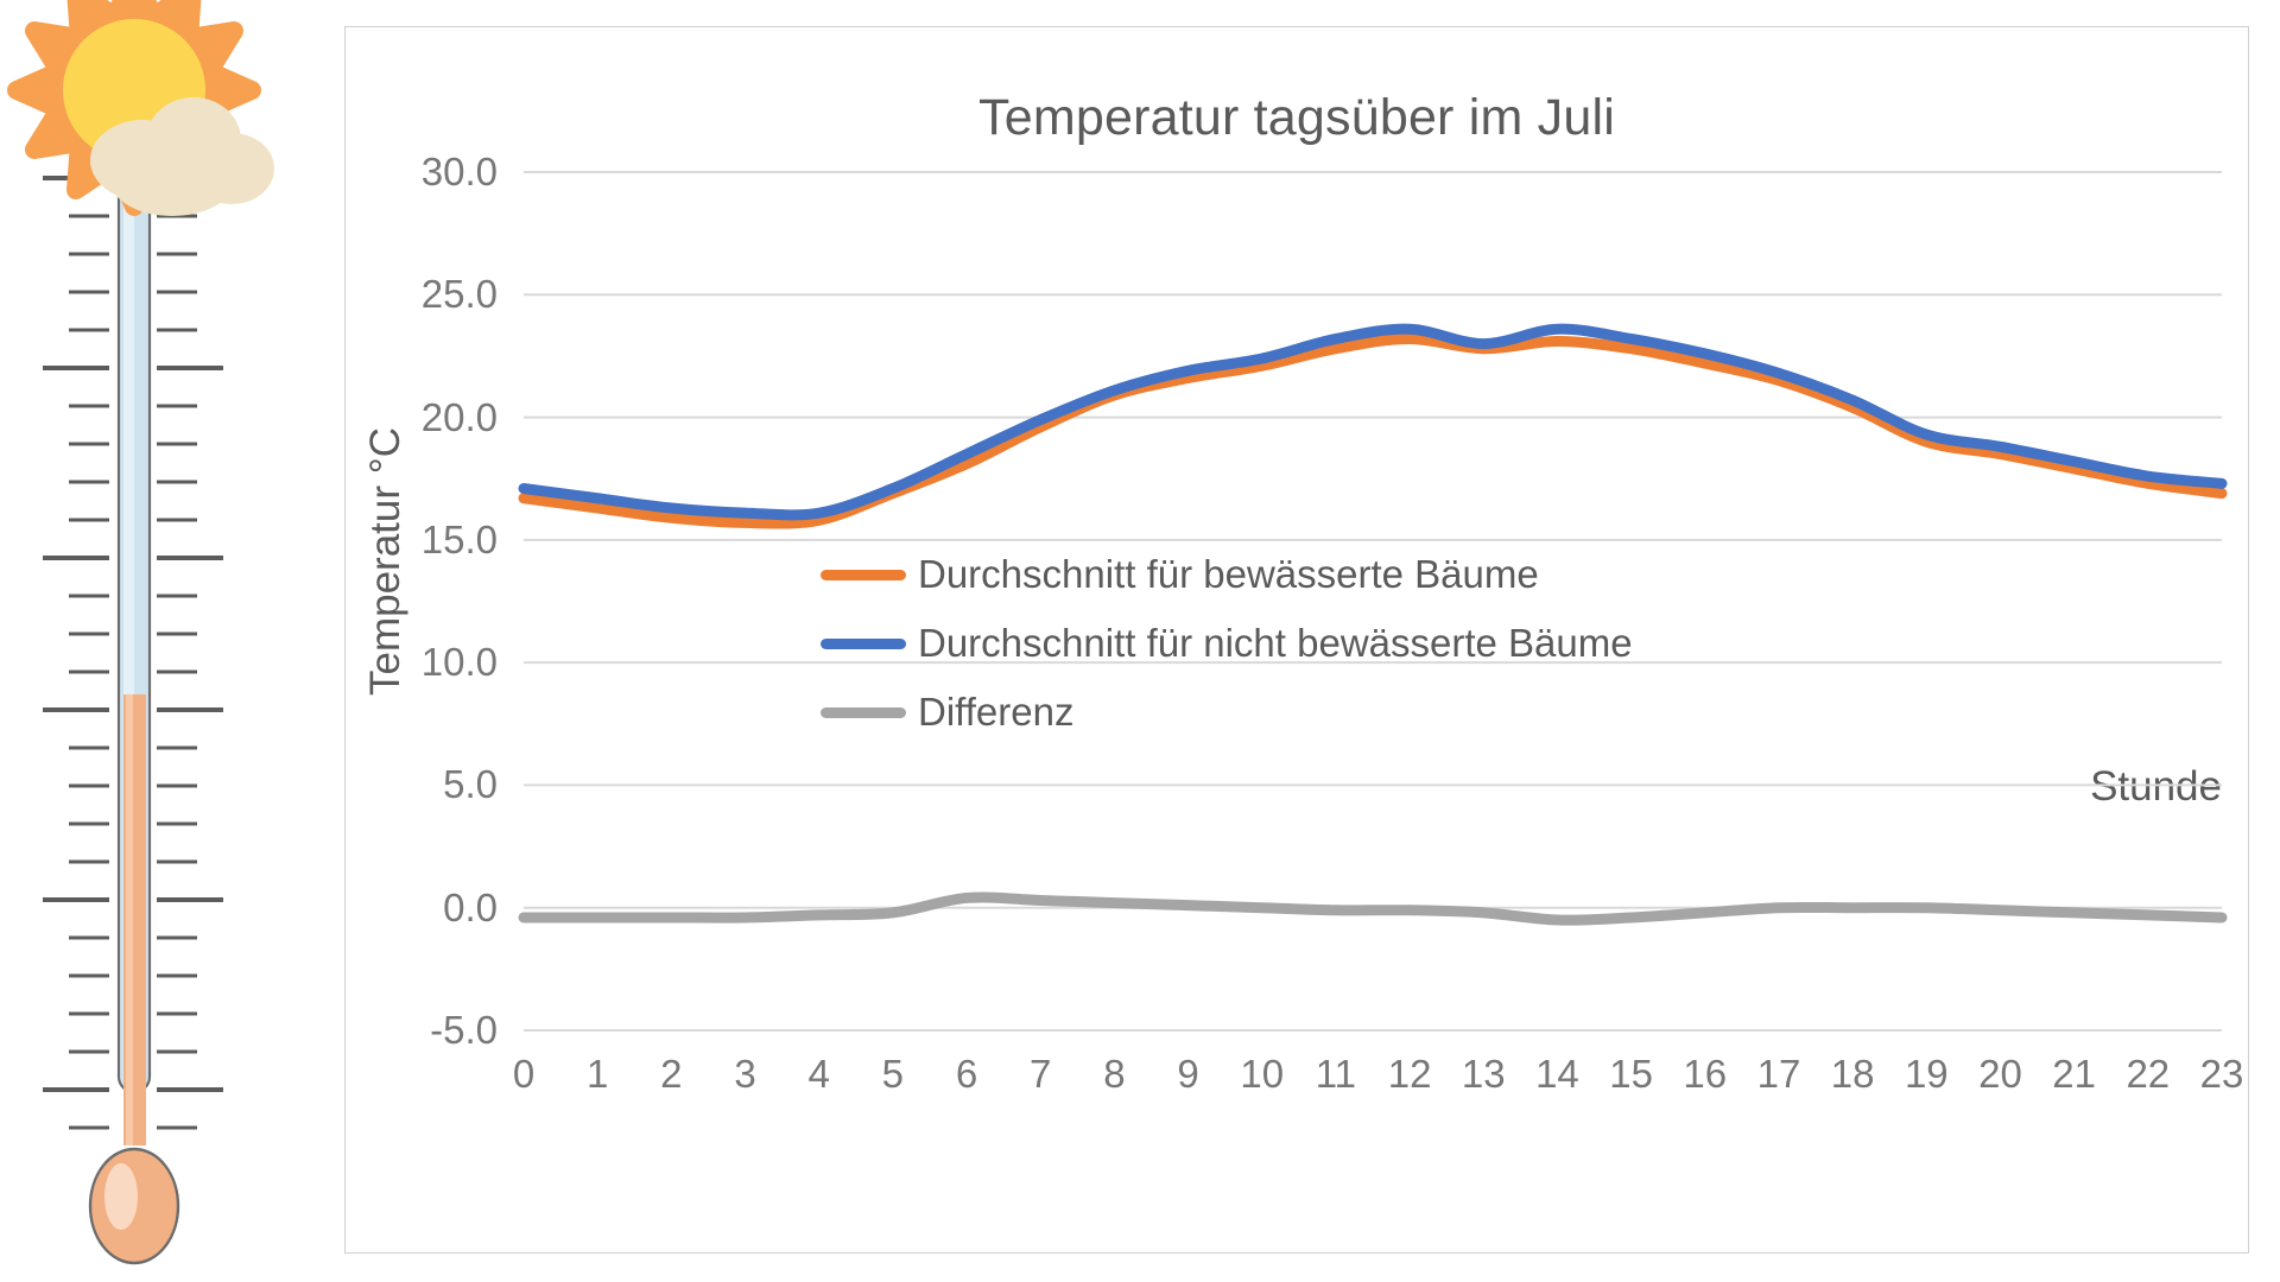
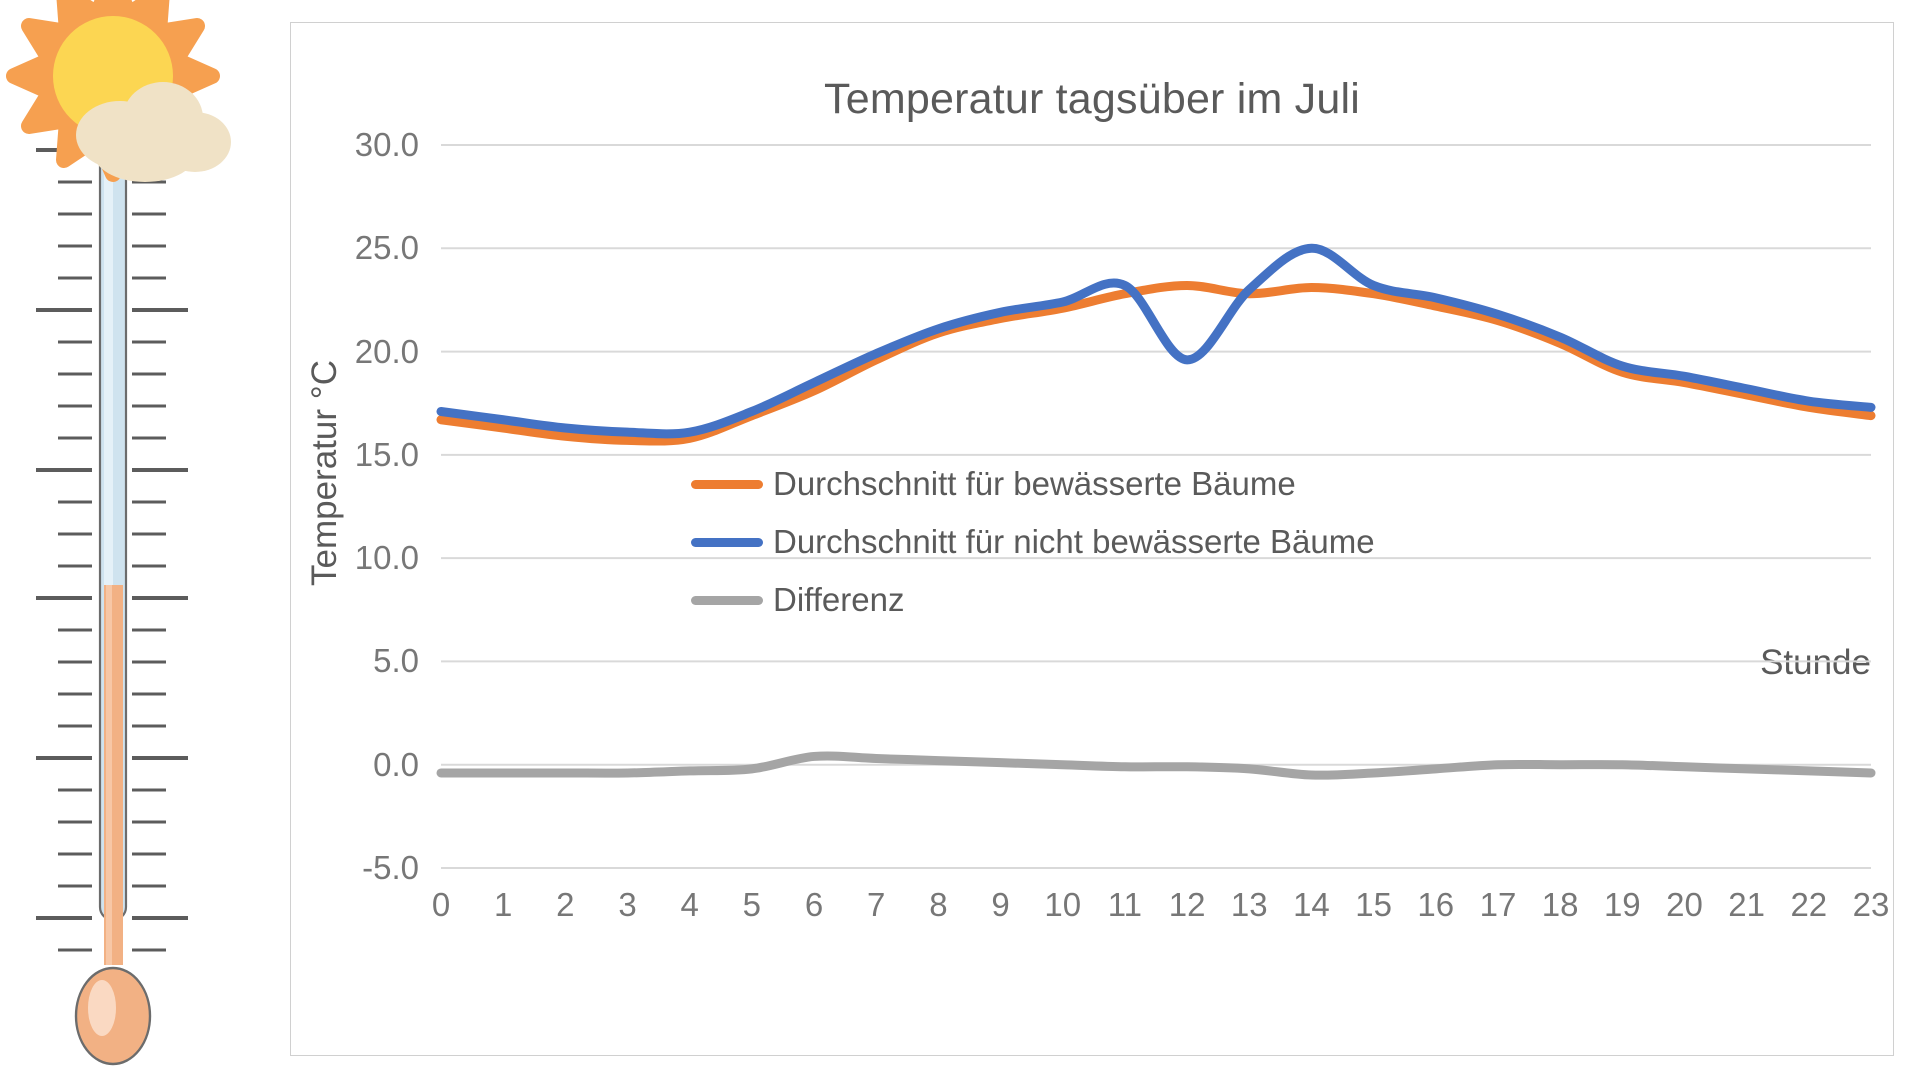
Durchschnitt für nicht bewässerte Bäume/12: 23.6 -> 19.6
Durchschnitt für nicht bewässerte Bäume/14: 23.6 -> 25.0
